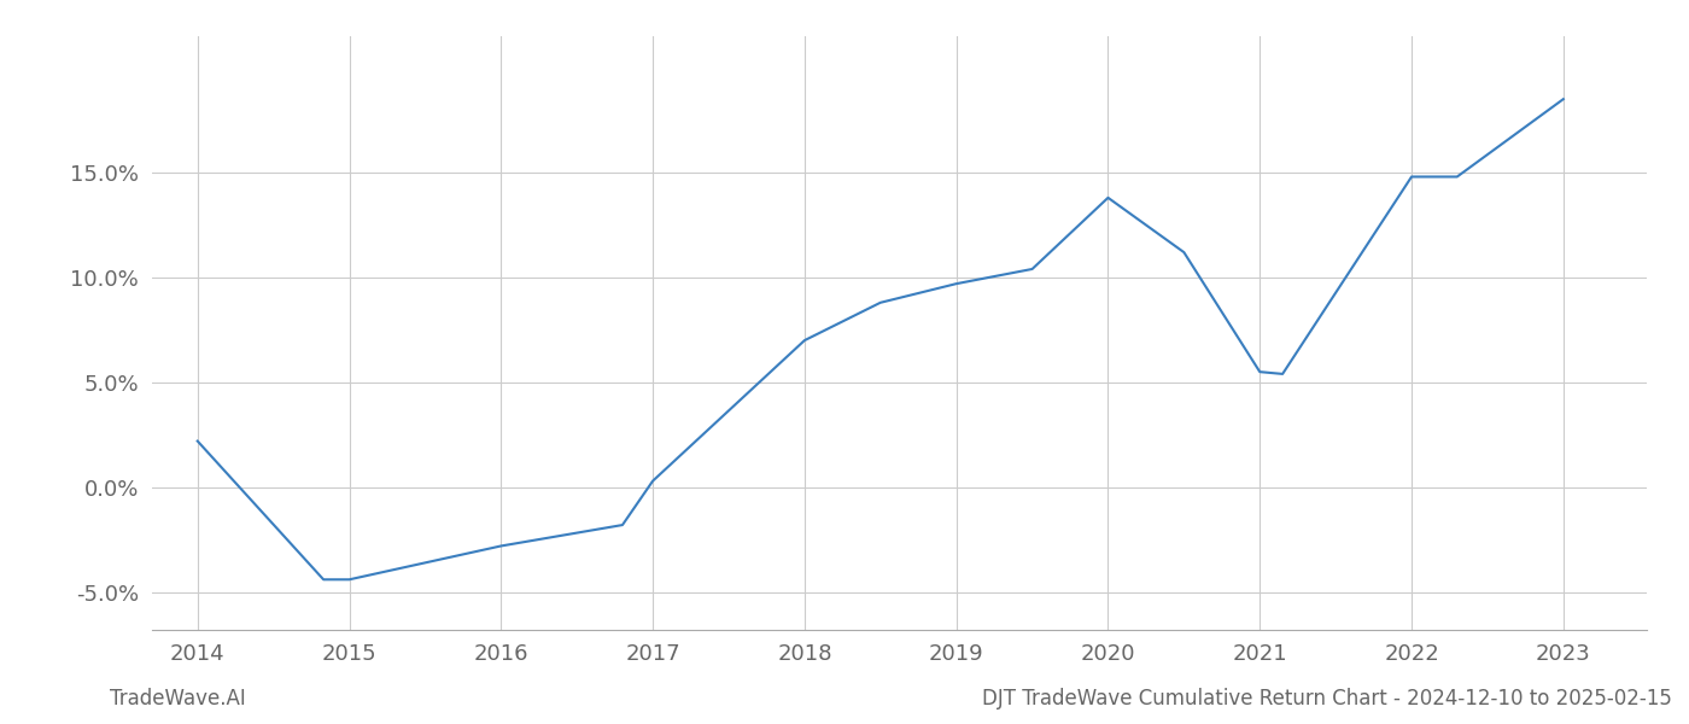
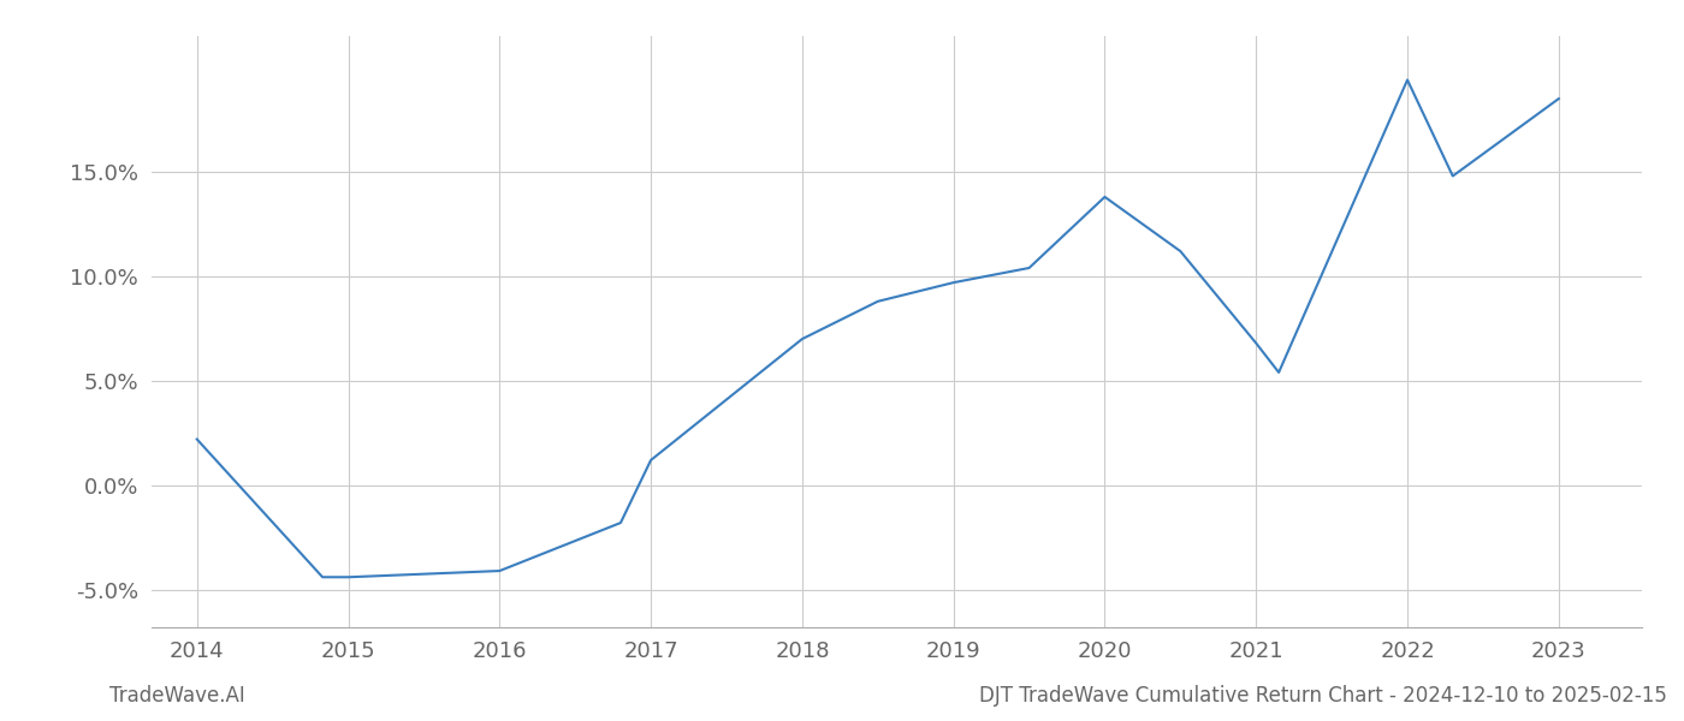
2016: -2.8% -> -4.1%
2017: 0.3% -> 1.2%
2021: 5.5% -> 6.8%
2022: 14.8% -> 19.4%
